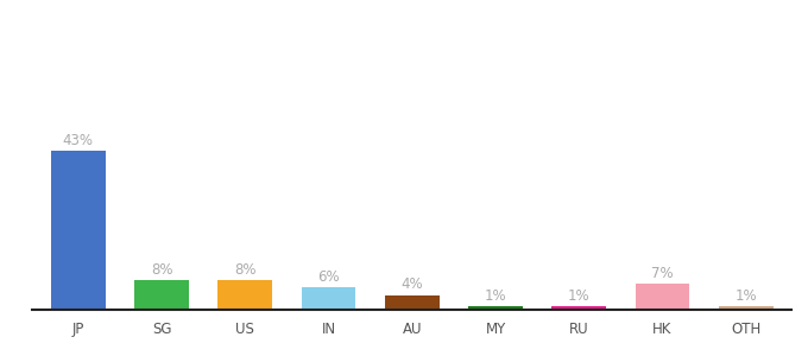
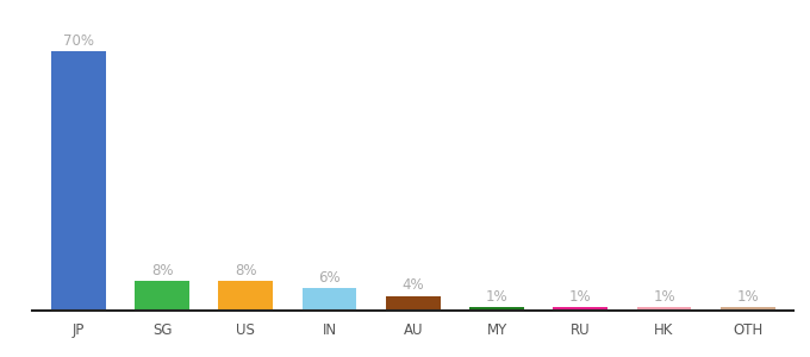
JP: 43% -> 70%
HK: 7% -> 1%
